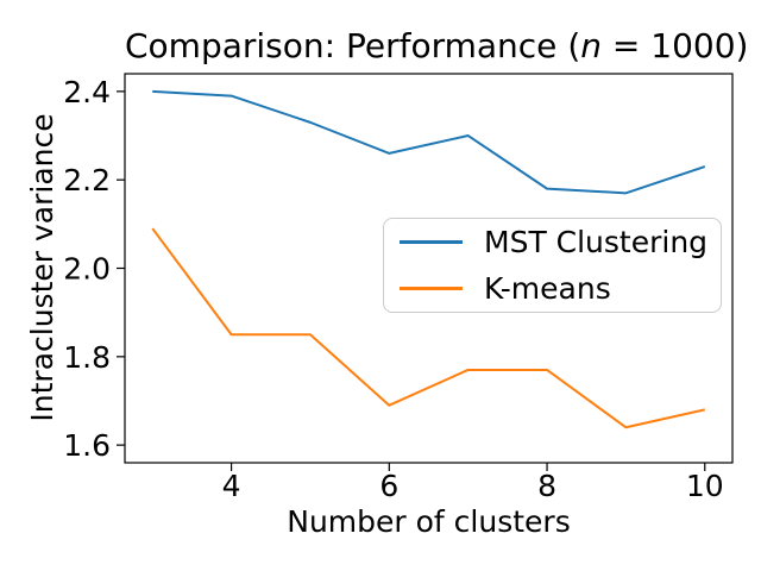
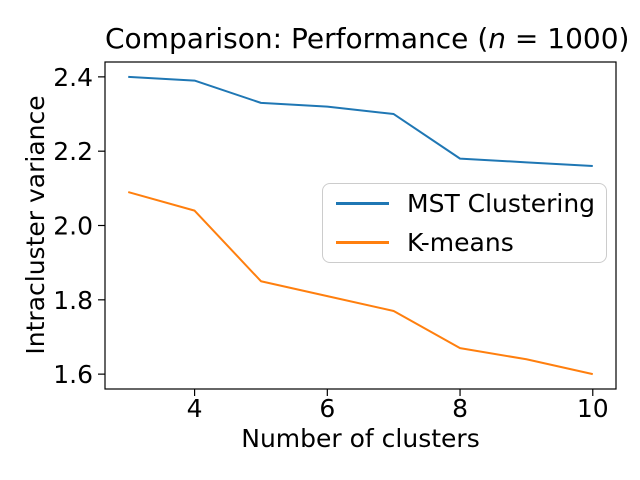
K-means/4: 1.85 -> 2.04
MST Clustering/6: 2.26 -> 2.32
K-means/6: 1.69 -> 1.81
K-means/8: 1.77 -> 1.67
MST Clustering/10: 2.23 -> 2.16
K-means/10: 1.68 -> 1.60
